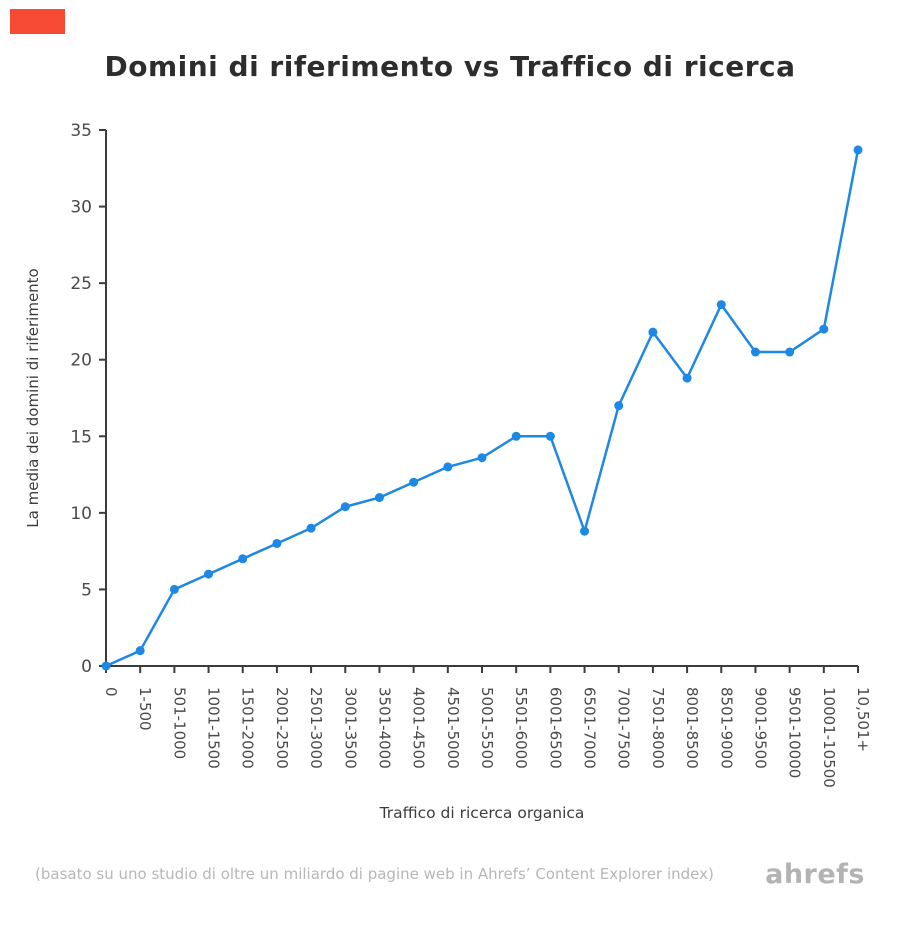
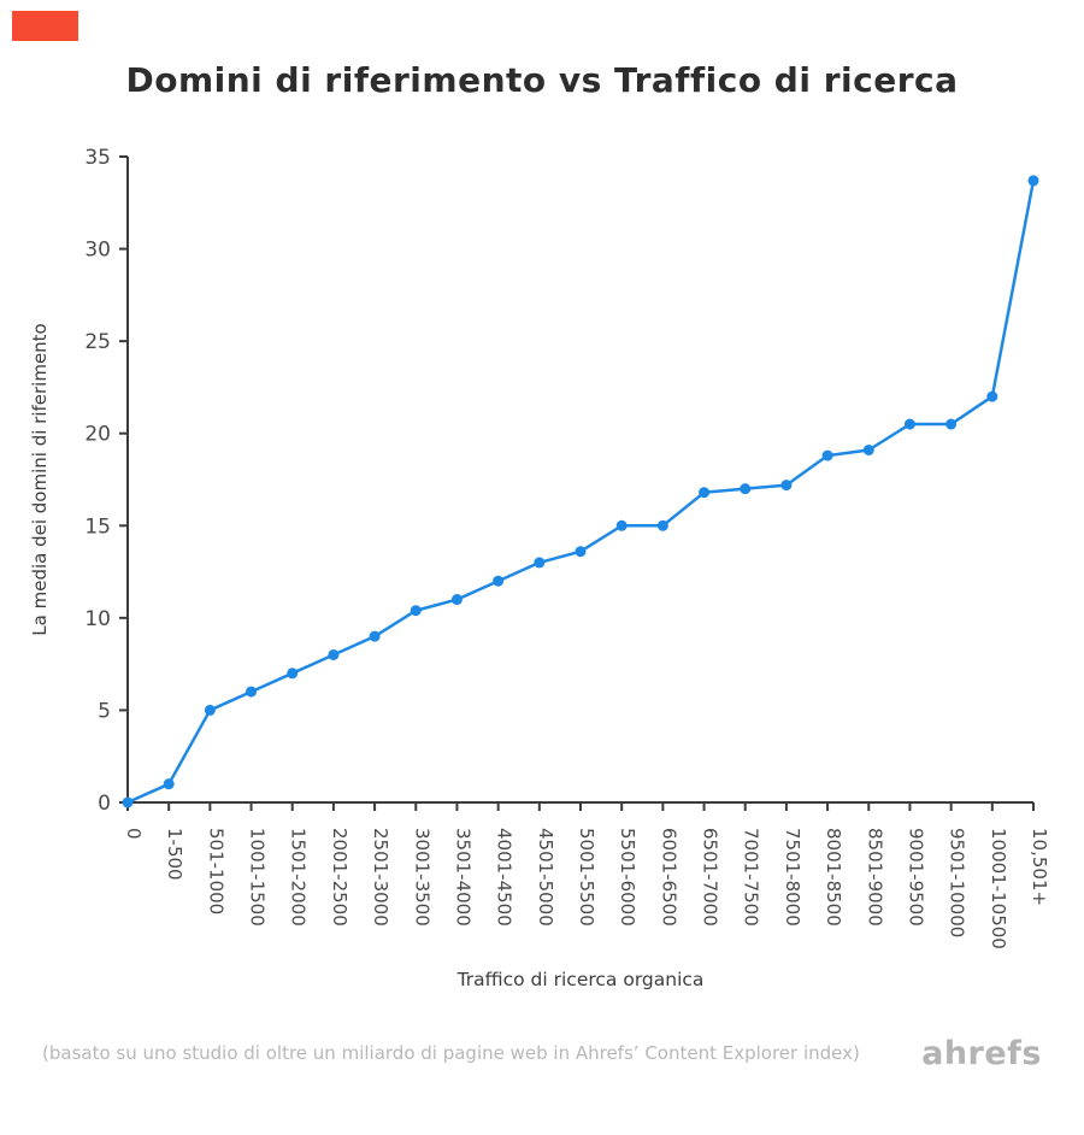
6501-7000: 8.8 -> 16.8
7501-8000: 21.8 -> 17.2
8501-9000: 23.6 -> 19.1
